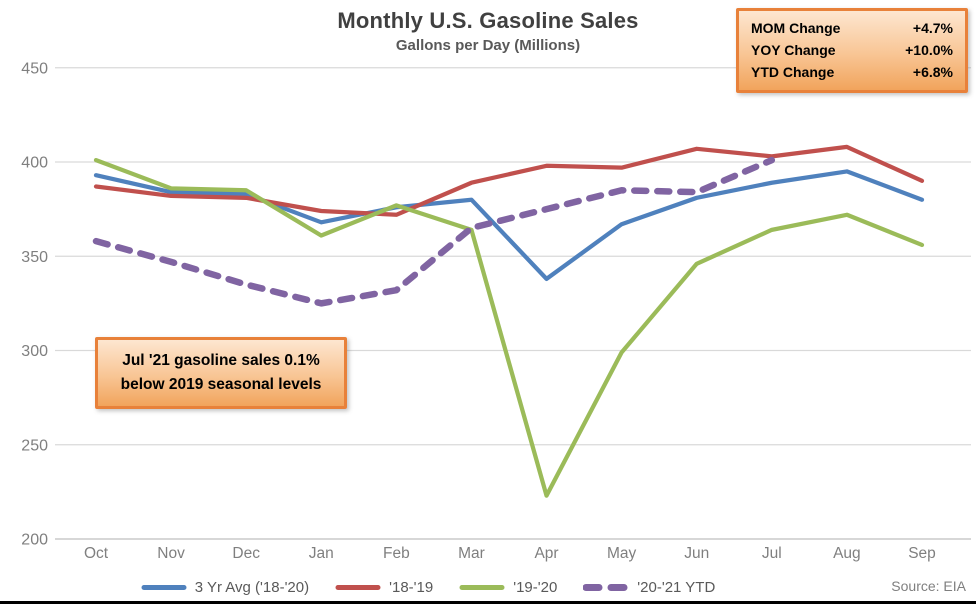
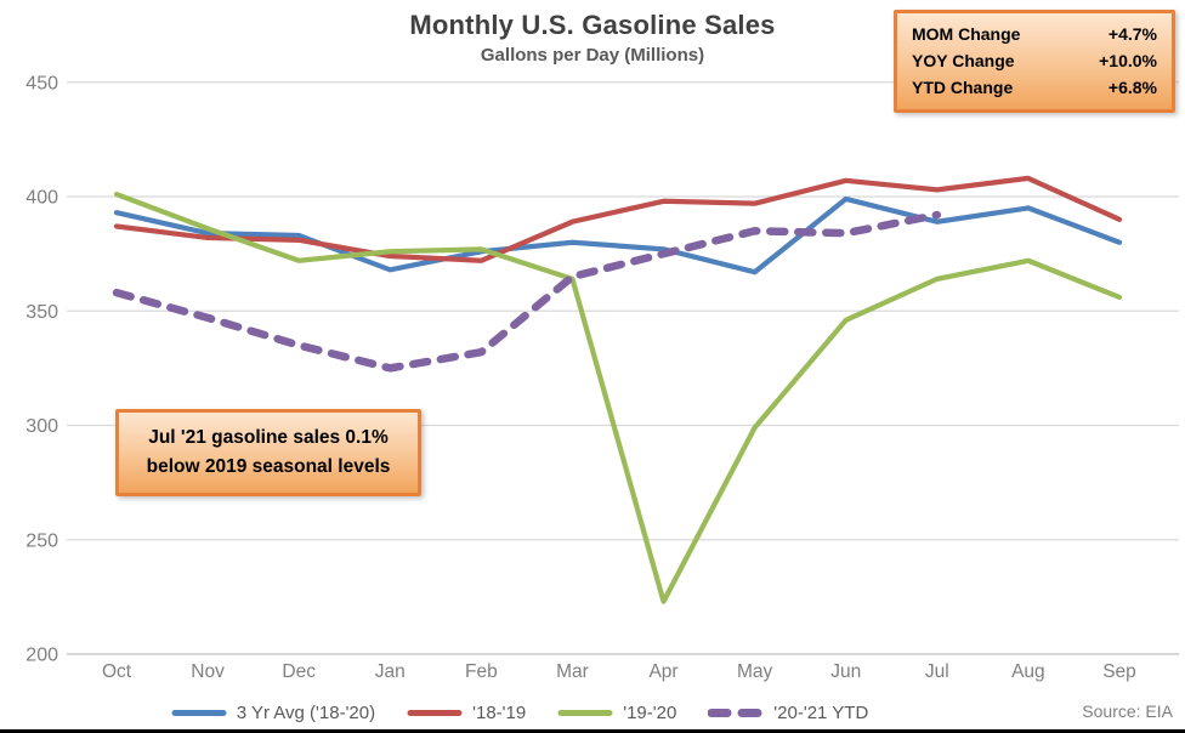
'19-'20/Dec: 385 -> 372
'19-'20/Jan: 361 -> 376
3 Yr Avg ('18-'20)/Apr: 338 -> 377
3 Yr Avg ('18-'20)/Jun: 381 -> 399
'20-'21 YTD/Jul: 401 -> 392
